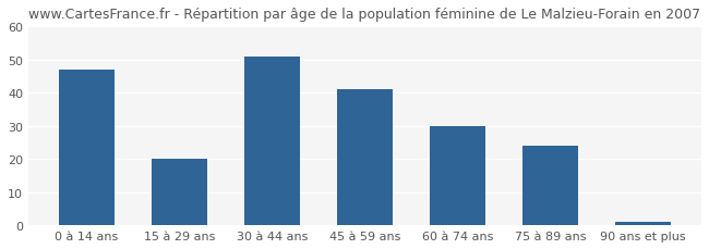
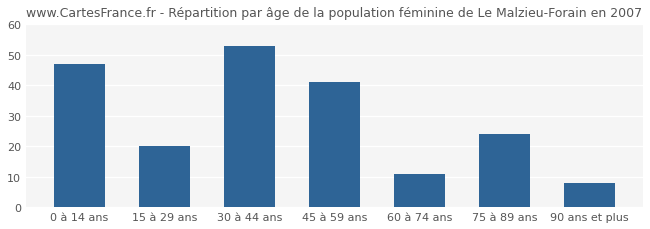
30 à 44 ans: 51 -> 53
60 à 74 ans: 30 -> 11
90 ans et plus: 1 -> 8
